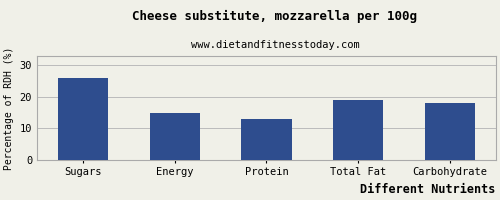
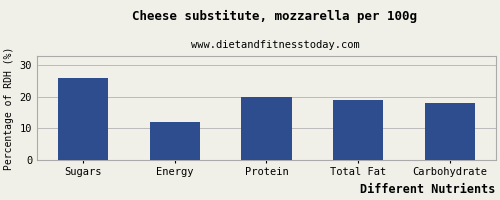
Energy: 15 -> 12
Protein: 13 -> 20
